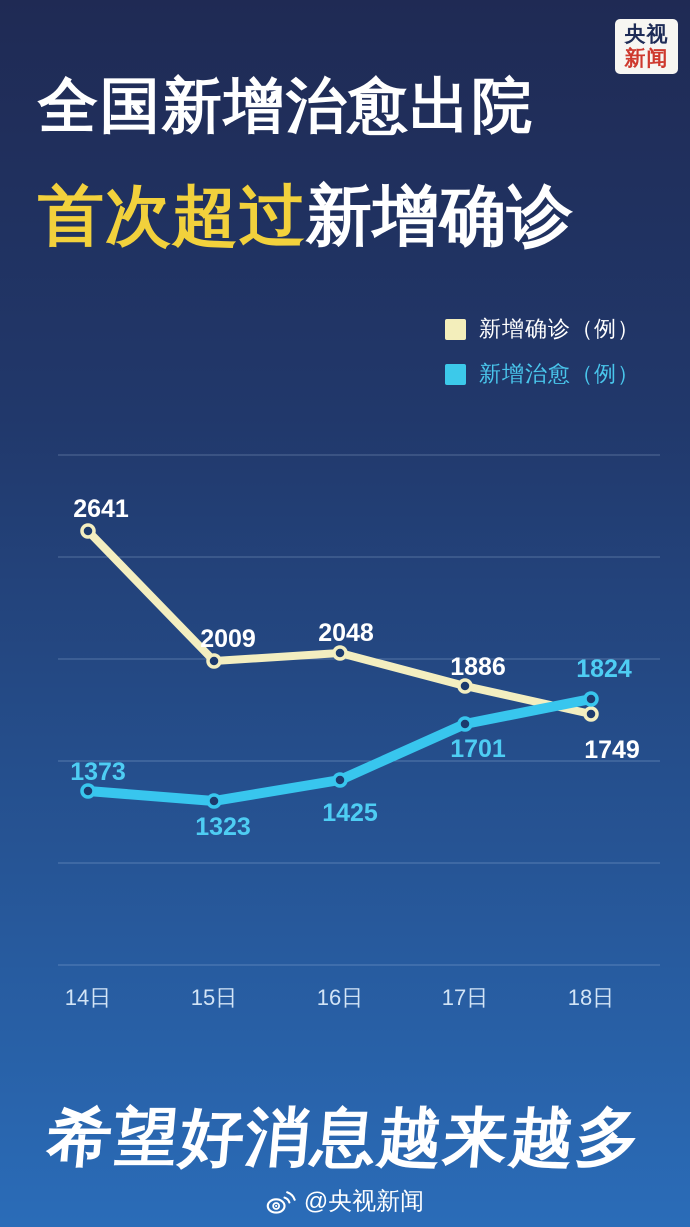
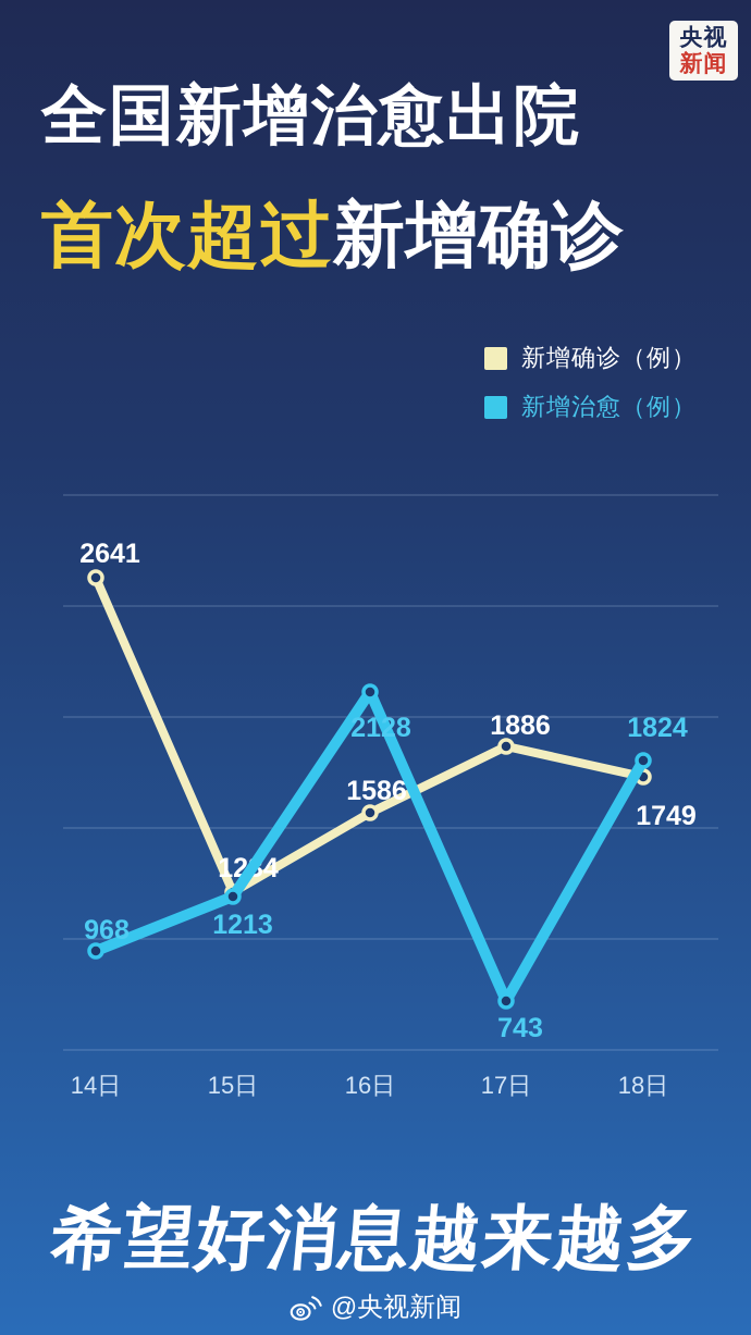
新增治愈（例）/14日: 1373 -> 968
新增确诊（例）/15日: 2009 -> 1234
新增治愈（例）/15日: 1323 -> 1213
新增确诊（例）/16日: 2048 -> 1586
新增治愈（例）/16日: 1425 -> 2128
新增治愈（例）/17日: 1701 -> 743
